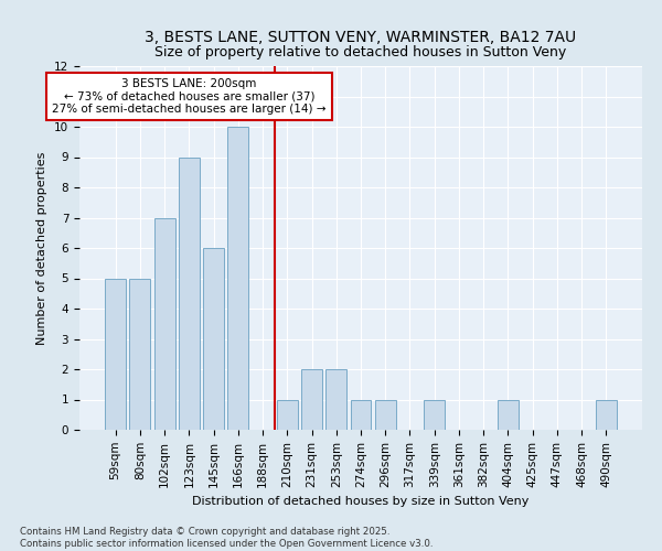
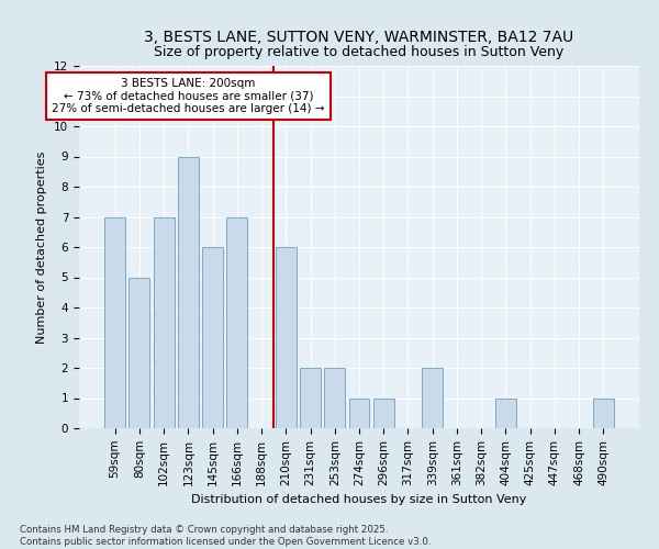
59sqm: 5 -> 7
166sqm: 10 -> 7
210sqm: 1 -> 6
339sqm: 1 -> 2
